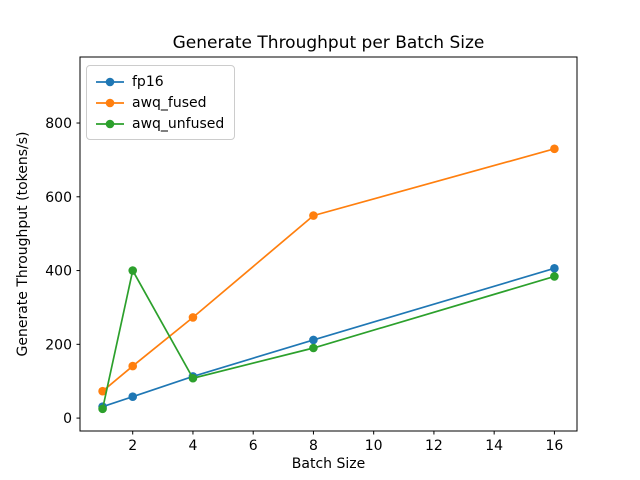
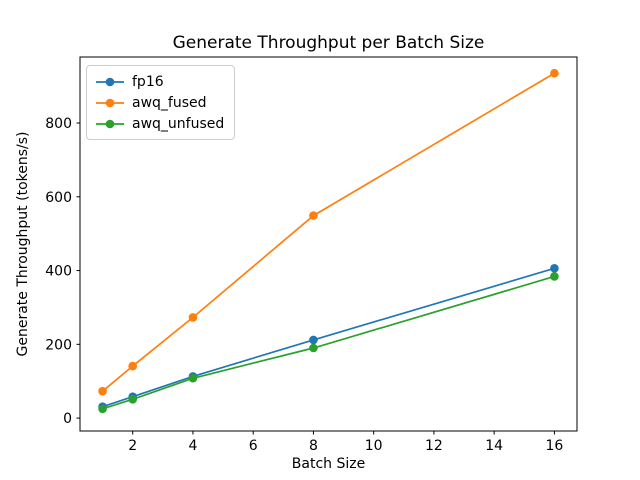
awq_unfused/2: 400 -> 50
awq_fused/16: 730 -> 940
